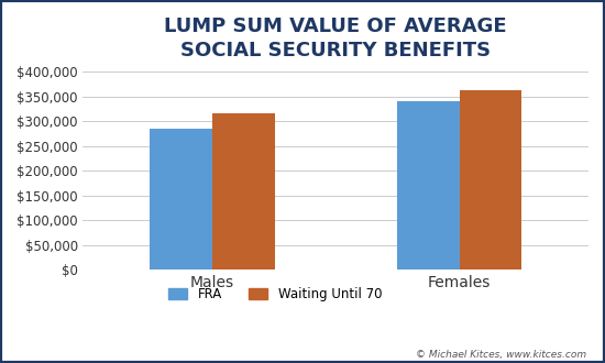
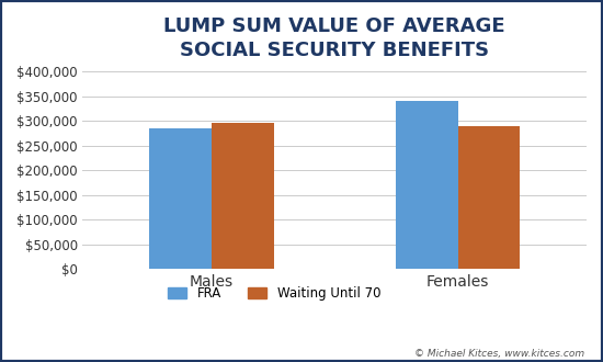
Waiting Until 70/Males: $315,000 -> $295,000
Waiting Until 70/Females: $362,000 -> $290,000
